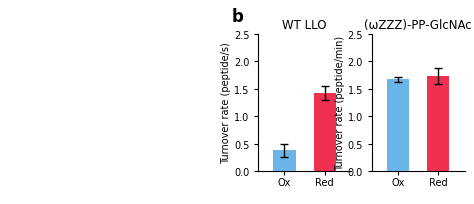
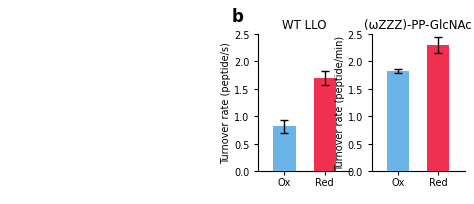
WT LLO/Ox: 0.38 -> 0.82
WT LLO/Red: 1.42 -> 1.70
(ωZZZ)-PP-GlcNAc/Ox: 1.67 -> 1.82
(ωZZZ)-PP-GlcNAc/Red: 1.73 -> 2.30
